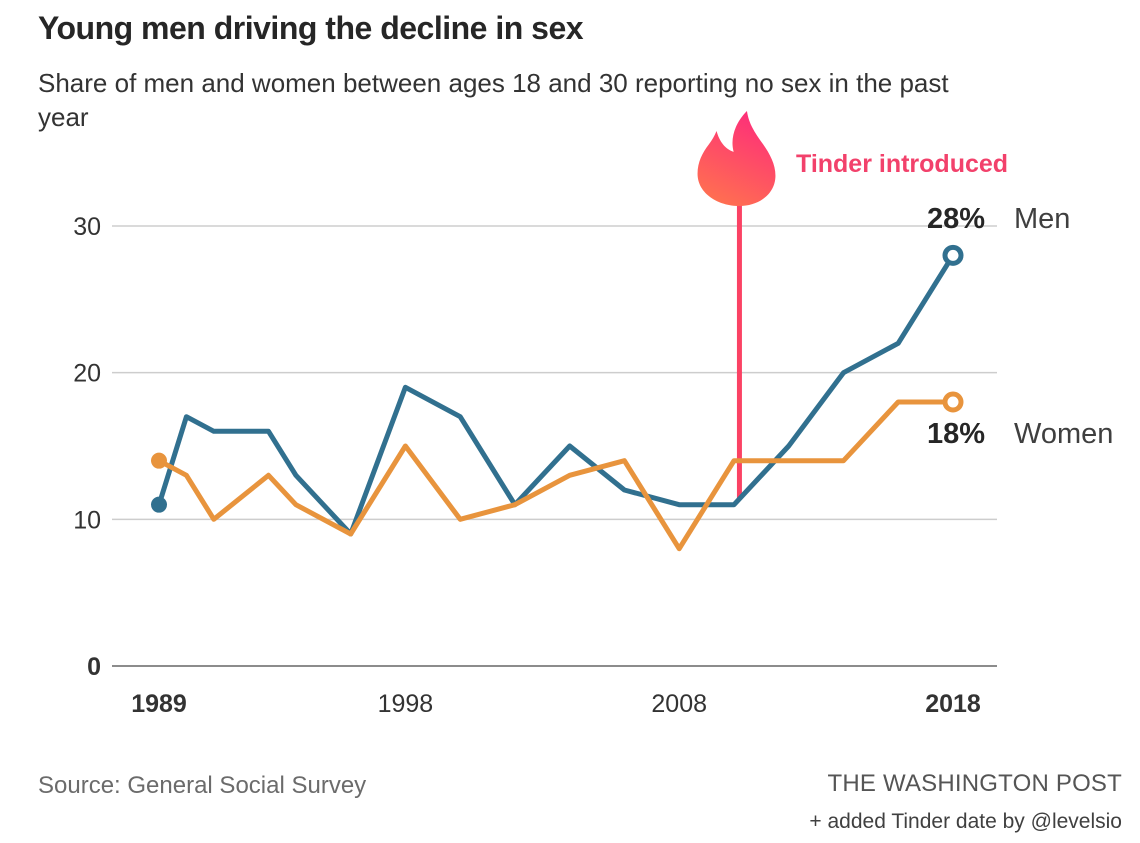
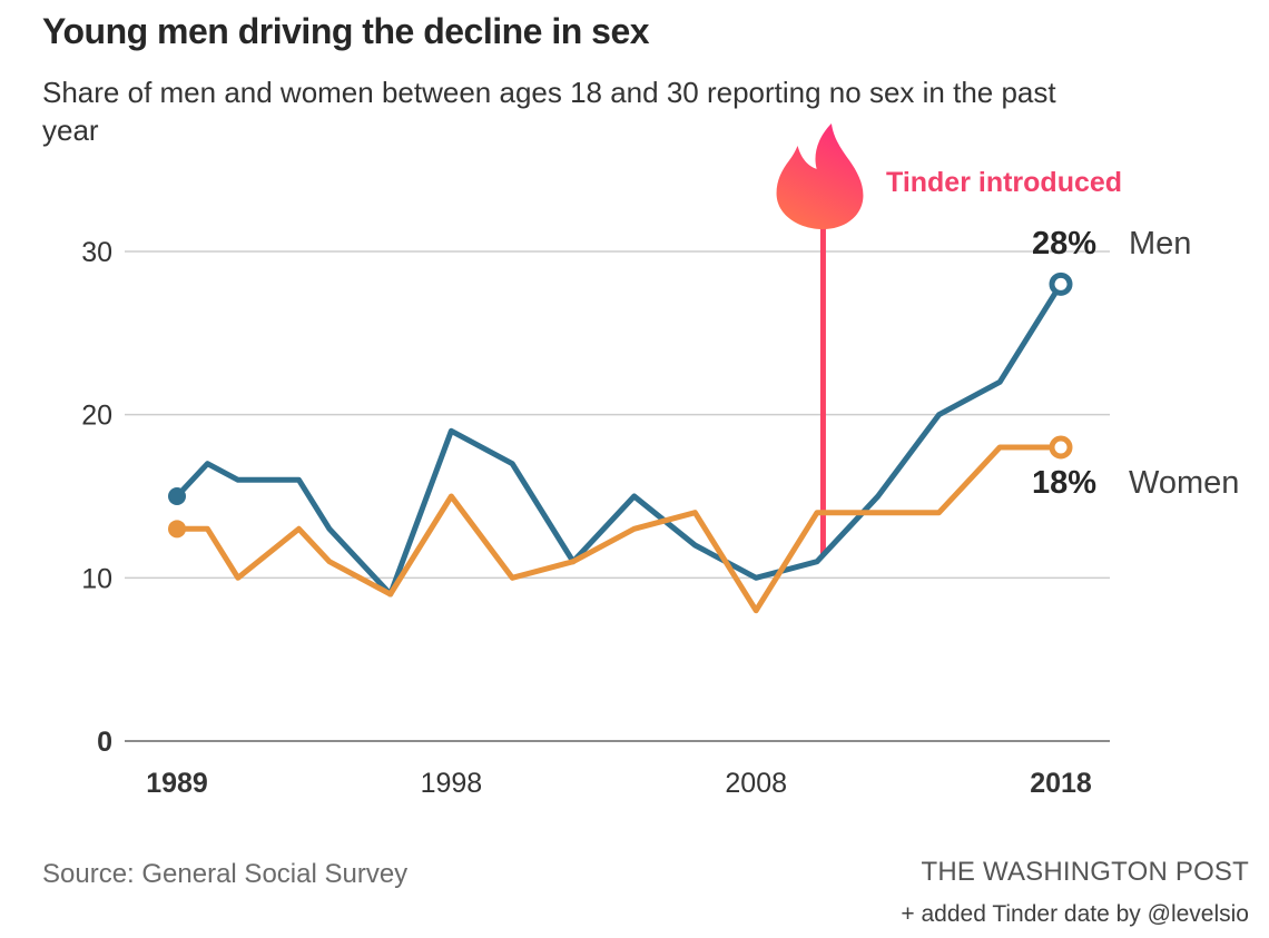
Men/1989: 11 -> 15
Women/1989: 14 -> 13
Men/2008: 11 -> 10
